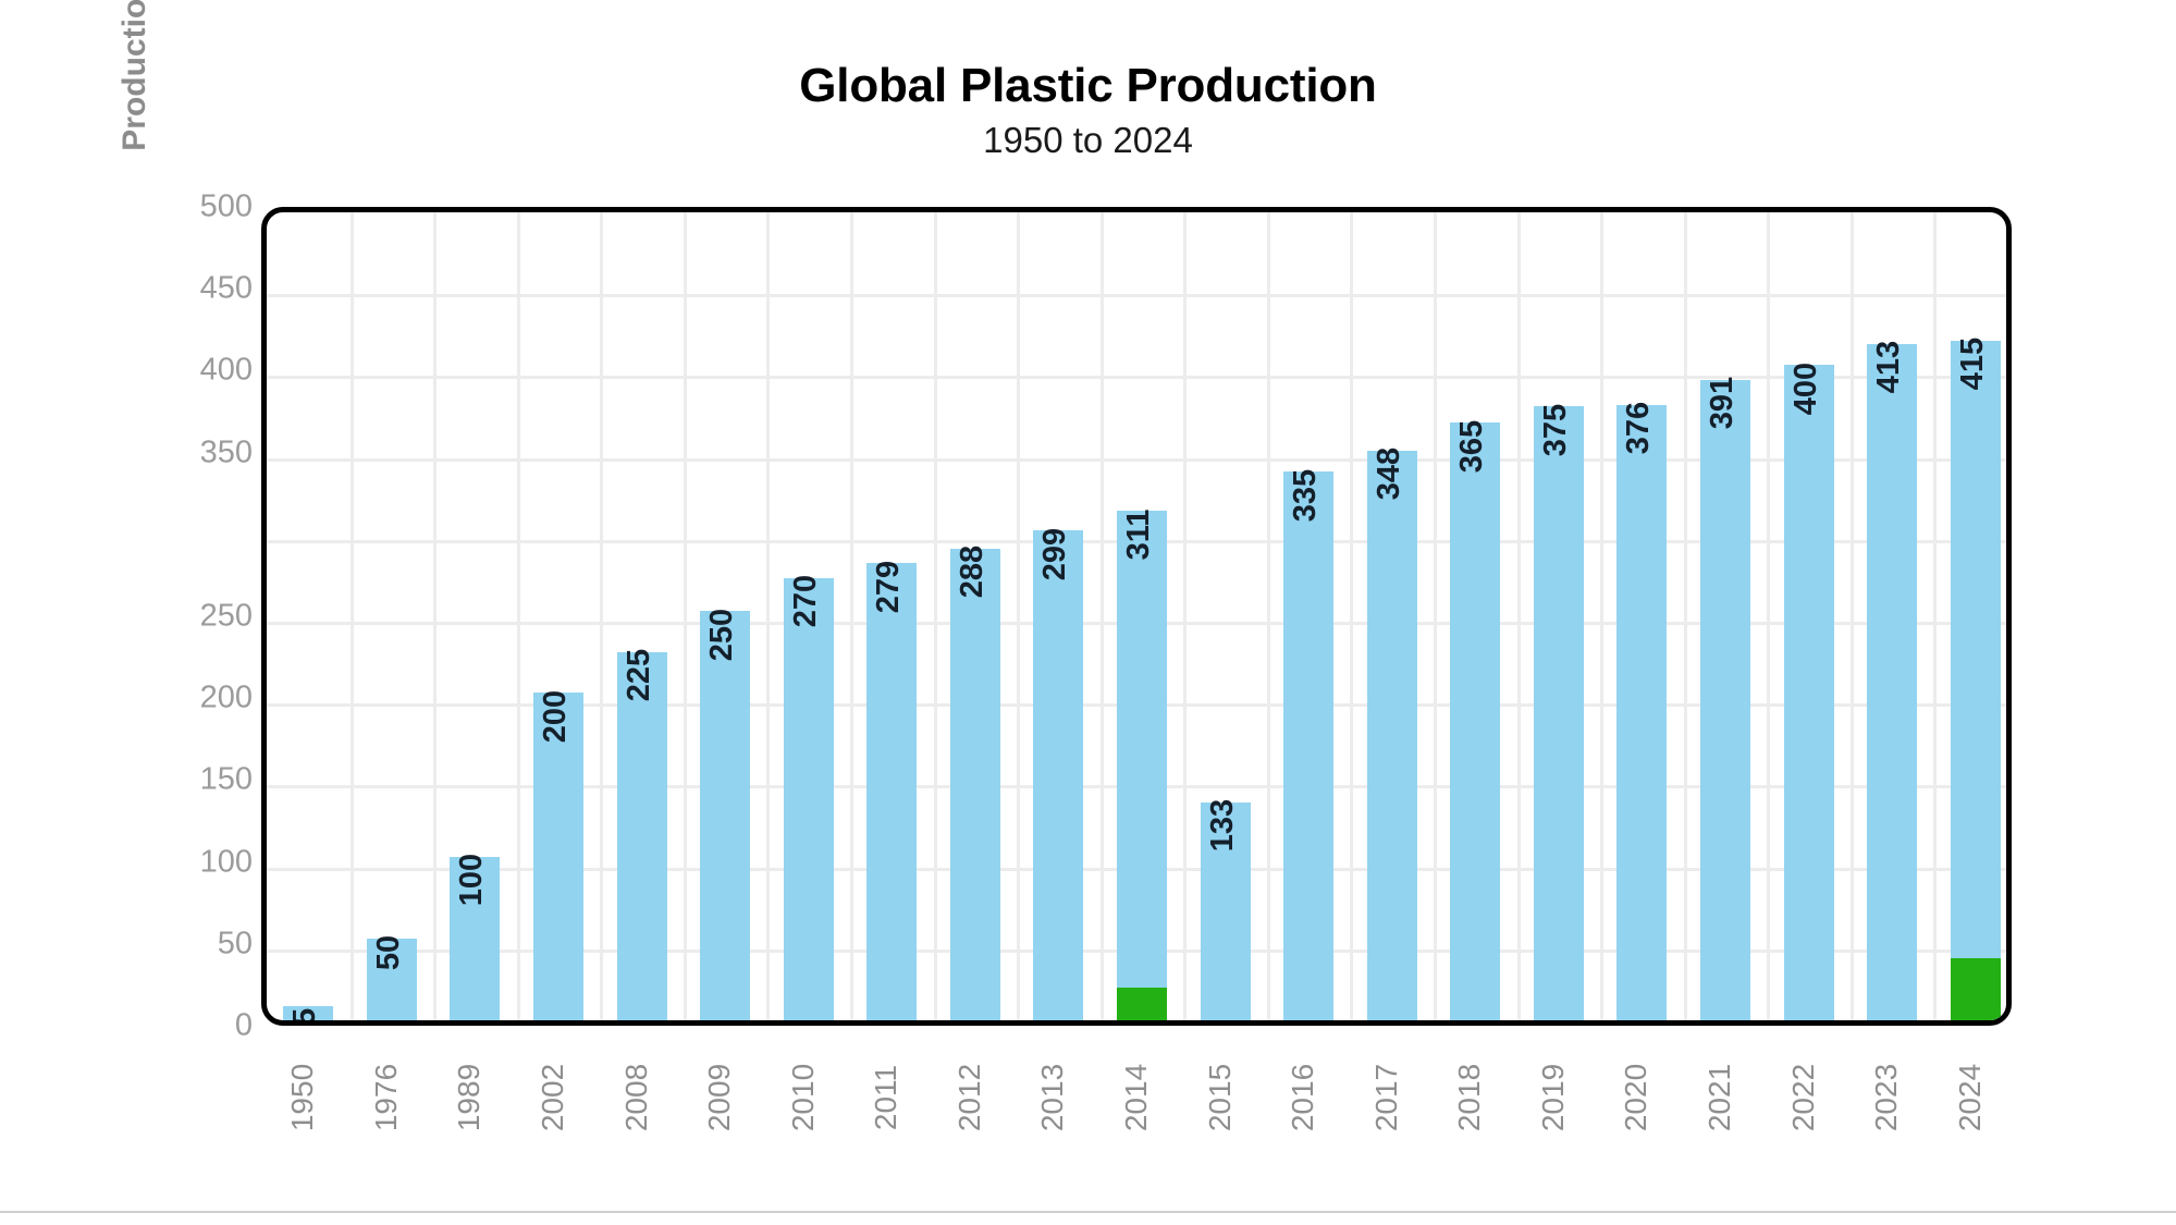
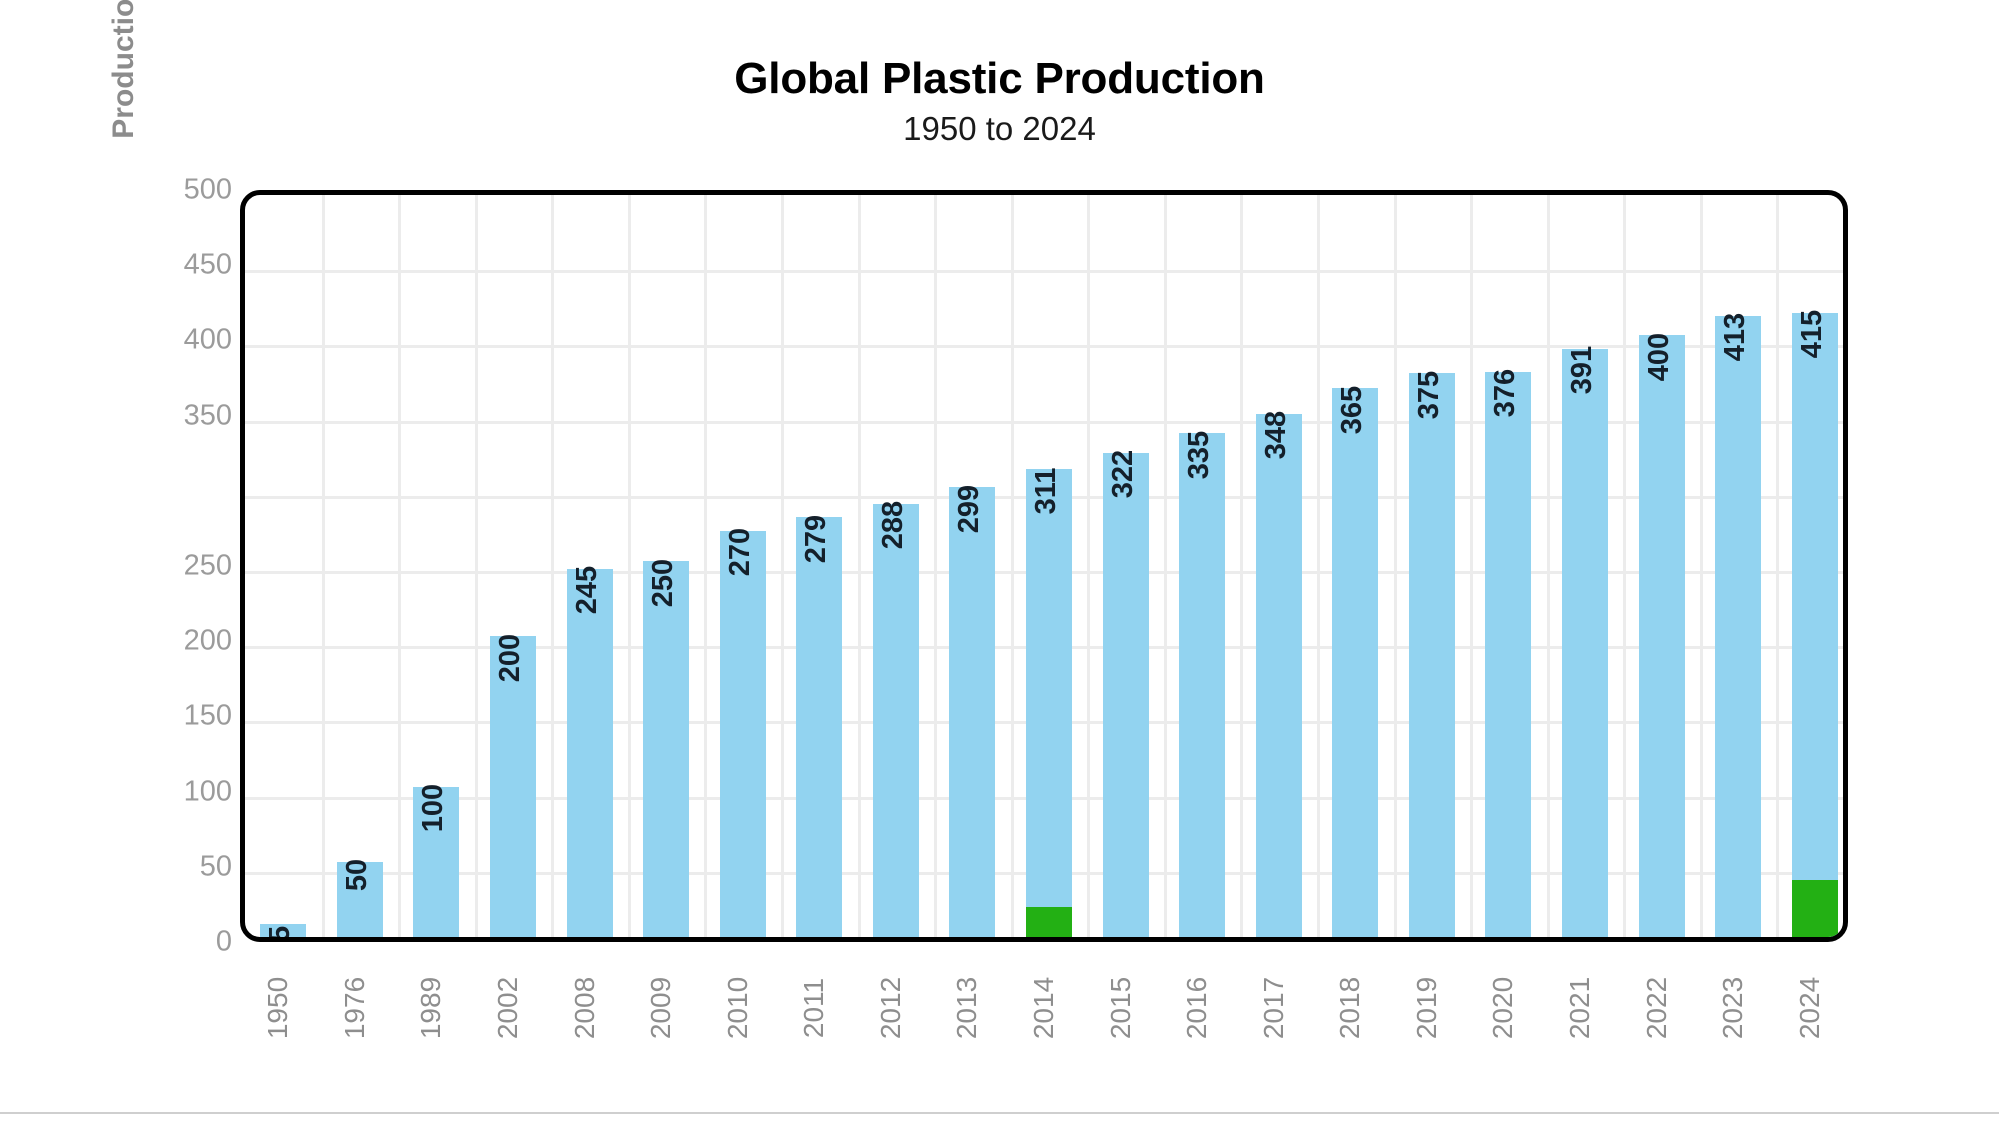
2008: 225 -> 245
2015: 133 -> 322
